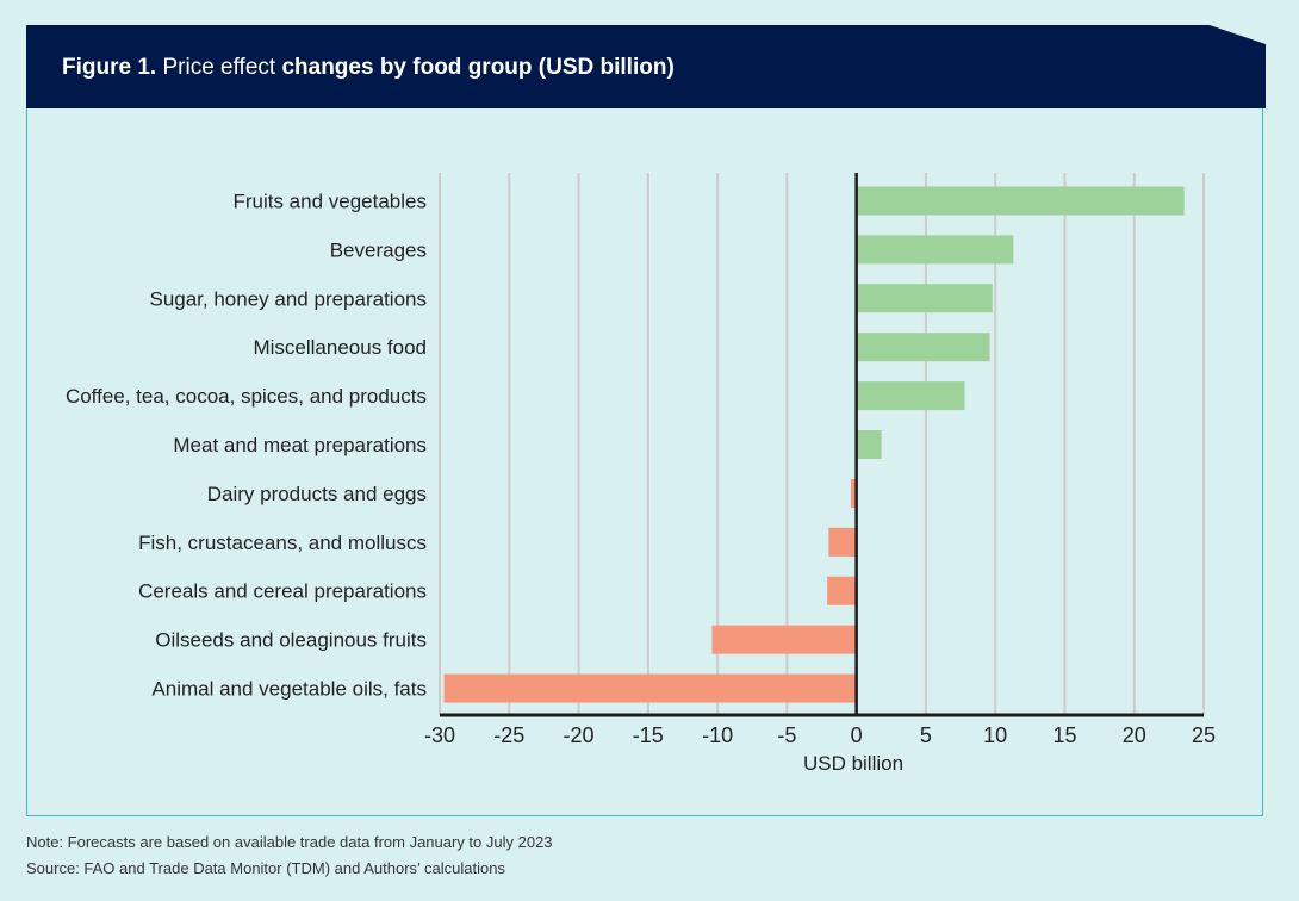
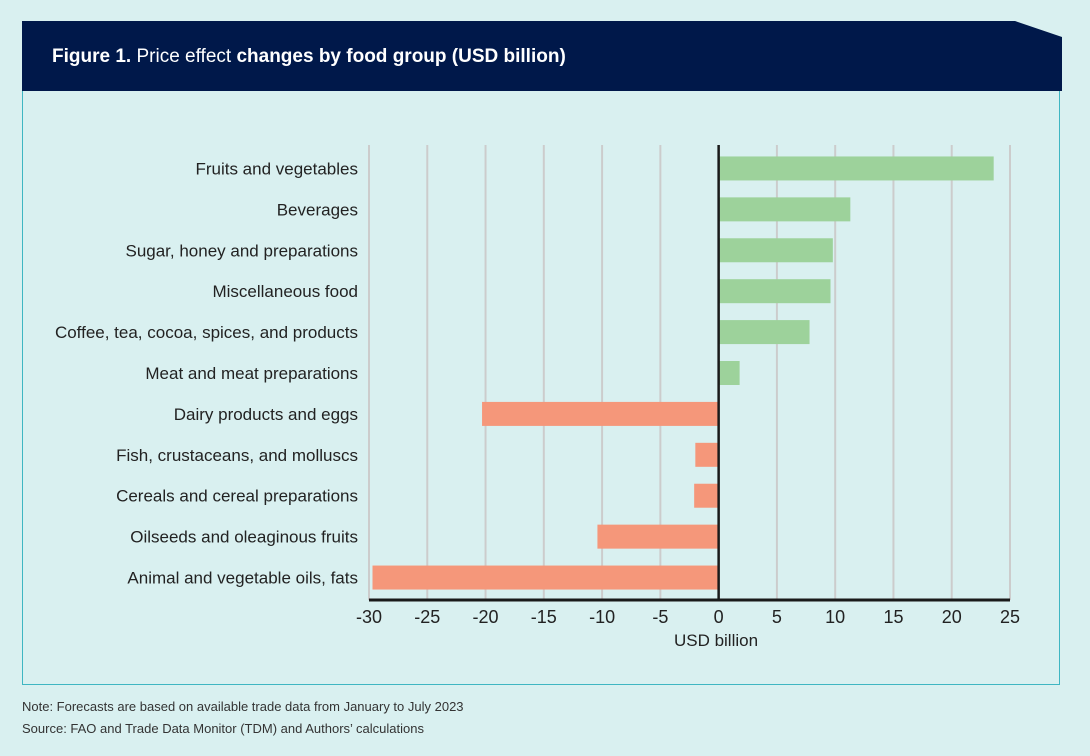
Dairy products and eggs: -0.4 -> -20.3
